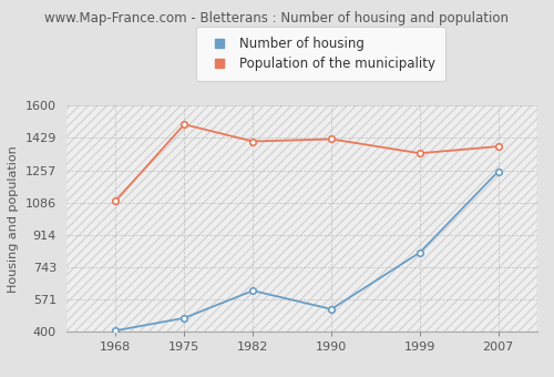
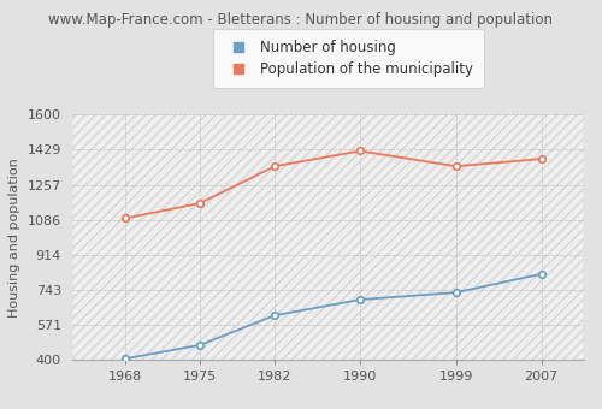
Population of the municipality/1975: 1500 -> 1170
Population of the municipality/1982: 1410 -> 1350
Number of housing/1990: 520 -> 700
Number of housing/1999: 820 -> 730
Number of housing/2007: 1250 -> 820
